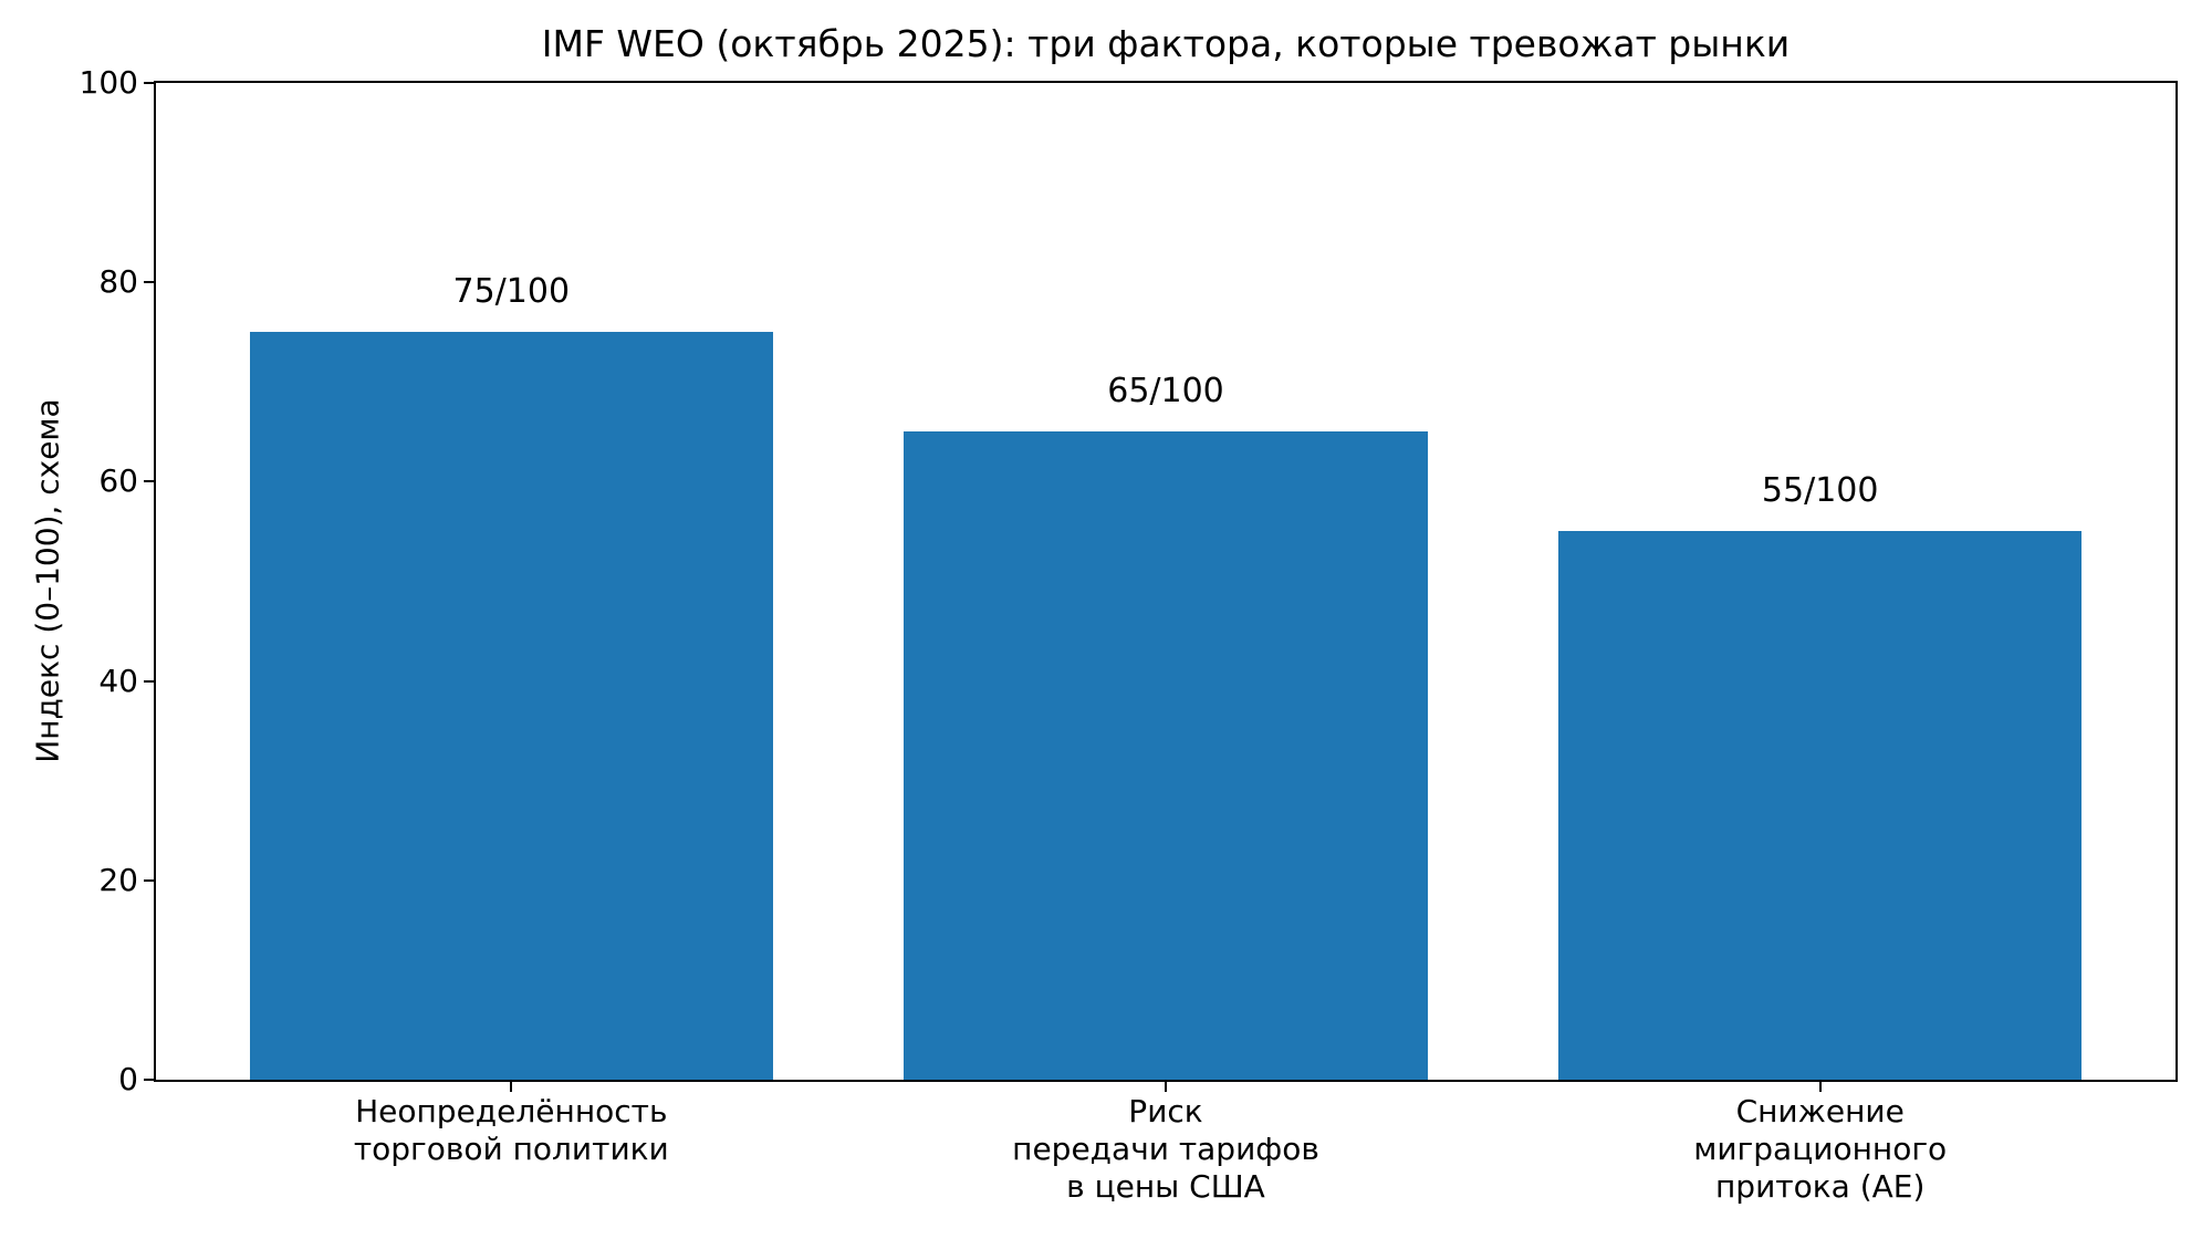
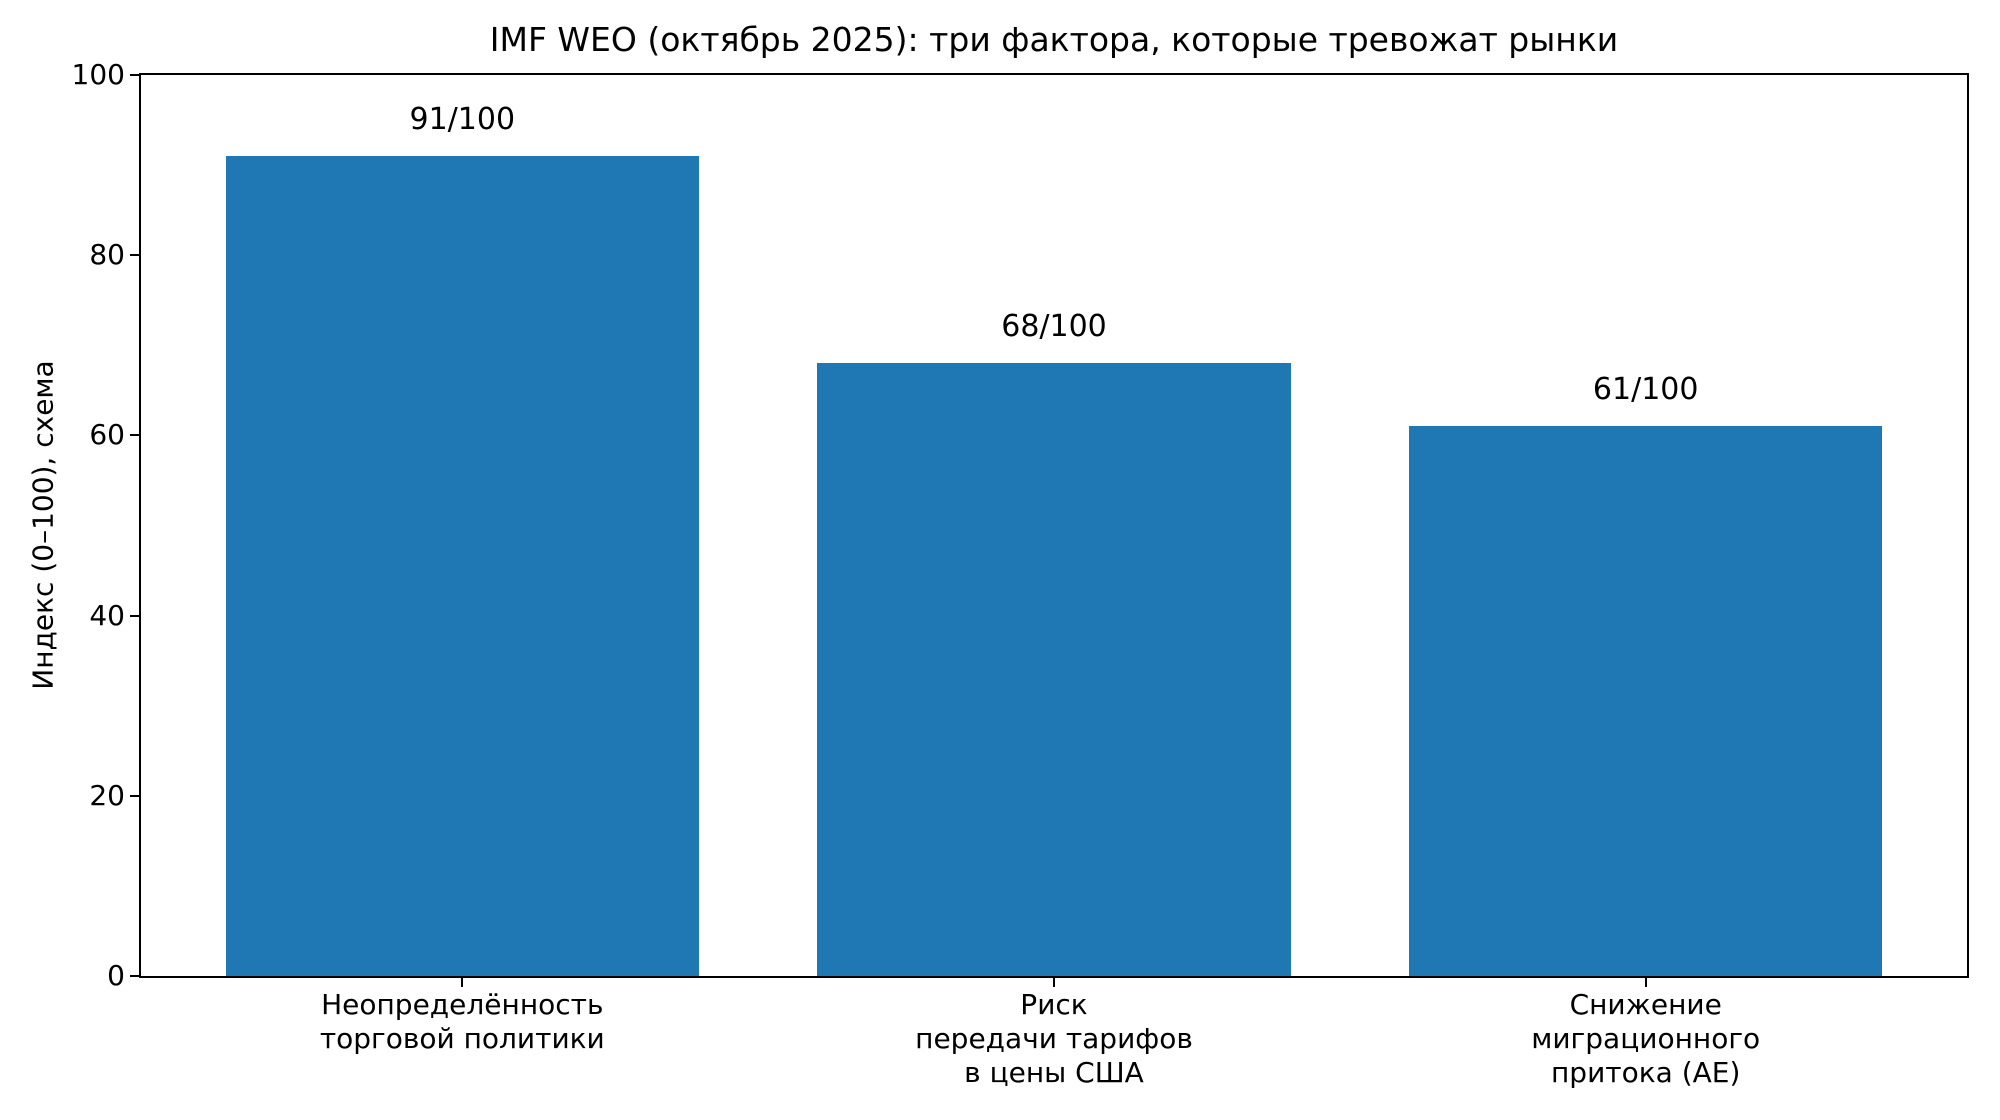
Неопределённость торговой политики: 75 -> 91
Риск передачи тарифов в цены США: 65 -> 68
Снижение миграционного притока (AE): 55 -> 61
